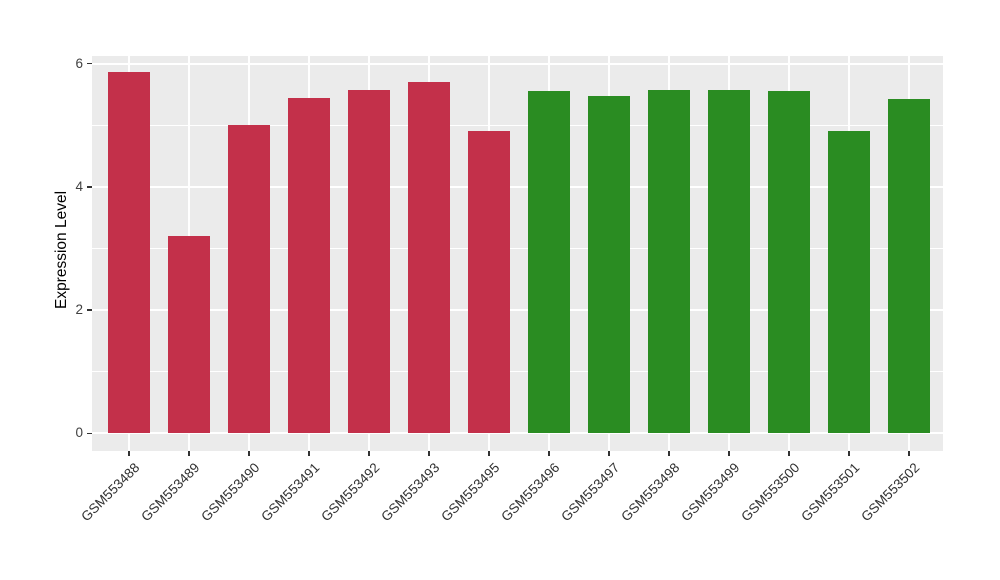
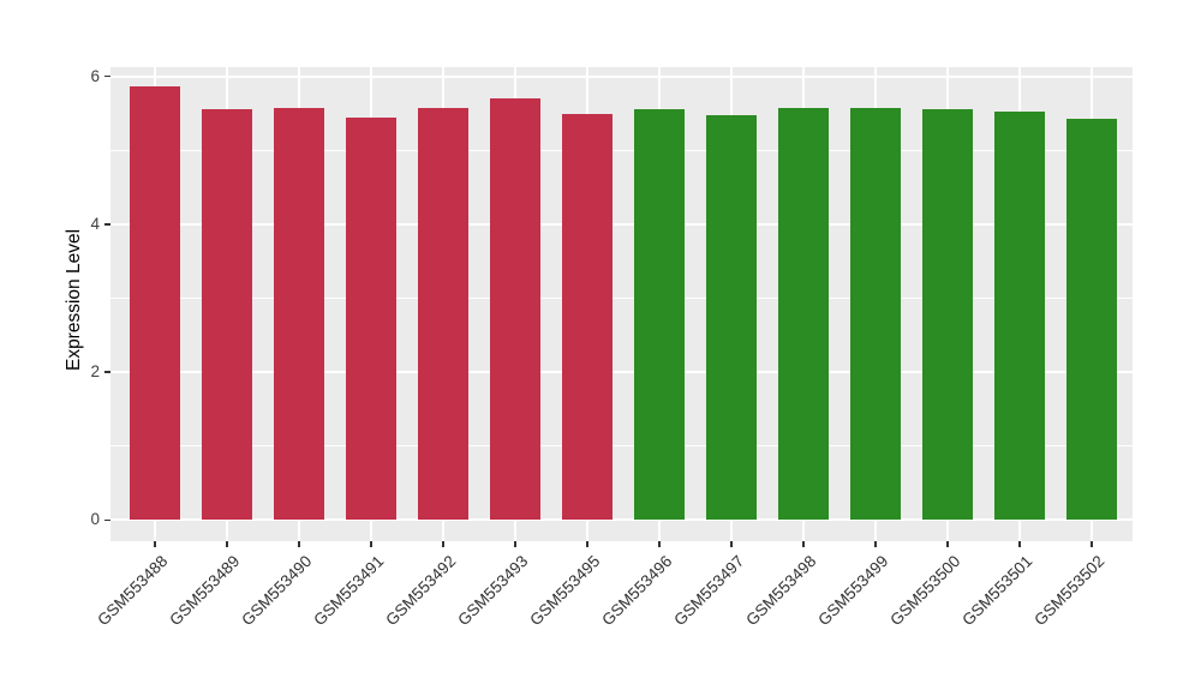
GSM553489: 3.2 -> 5.6
GSM553490: 5.0 -> 5.6
GSM553495: 4.9 -> 5.5
GSM553501: 4.9 -> 5.5
